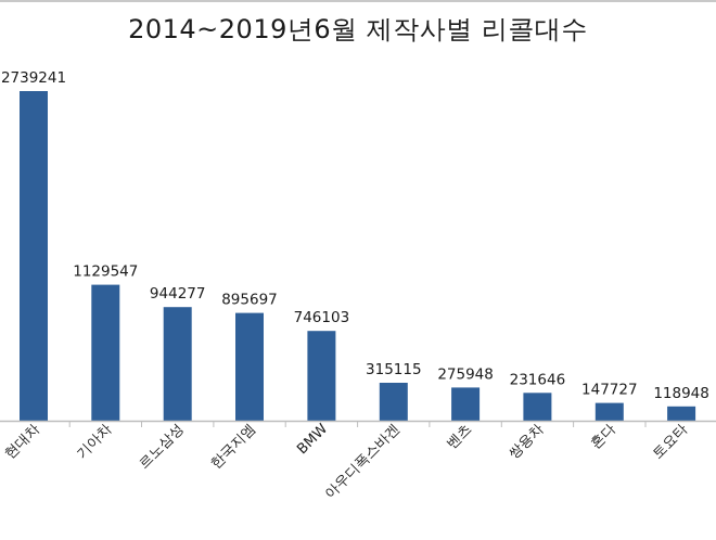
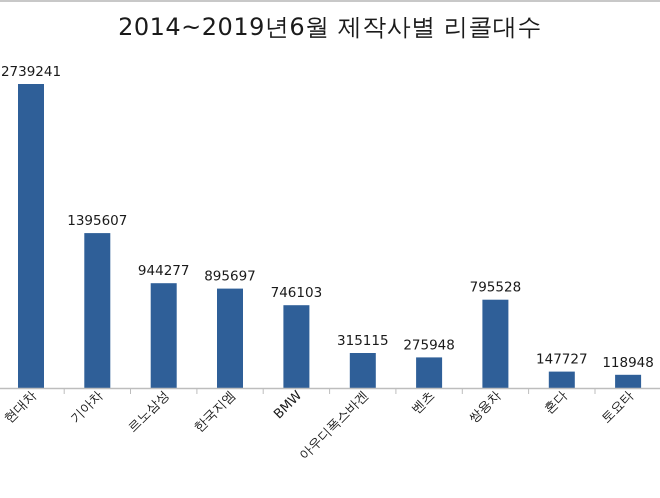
기아차: 1129547 -> 1395607
쌍용차: 231646 -> 795528
